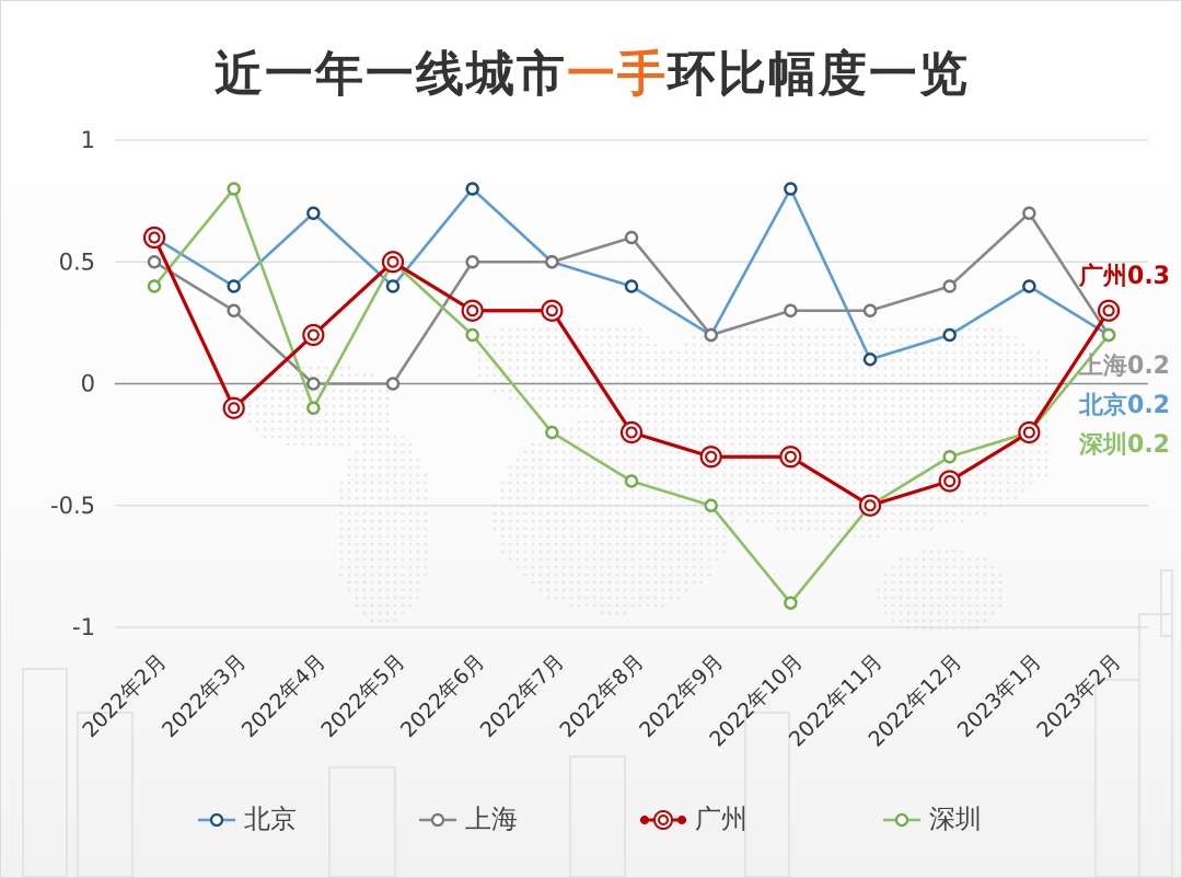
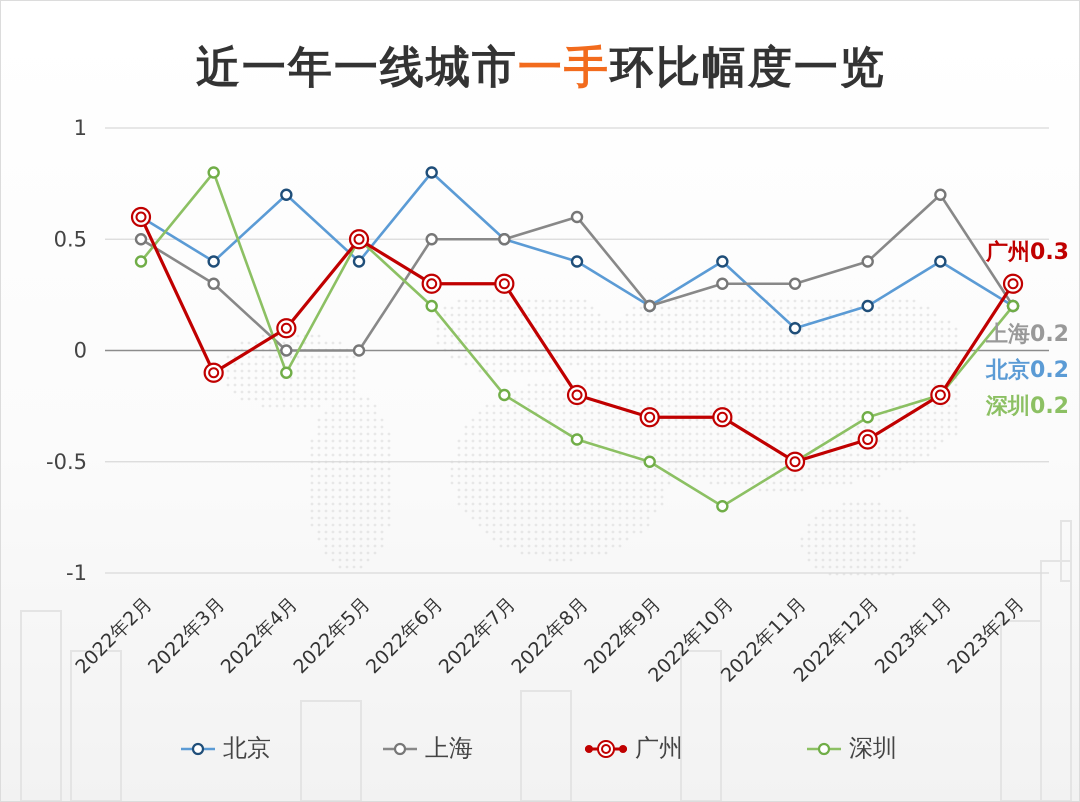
广州/2022年4月: 0.2 -> 0.1
北京/2022年10月: 0.8 -> 0.4
深圳/2022年10月: -0.9 -> -0.7
